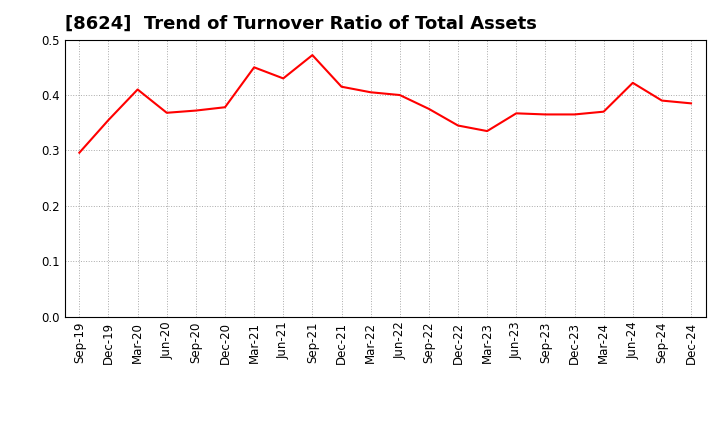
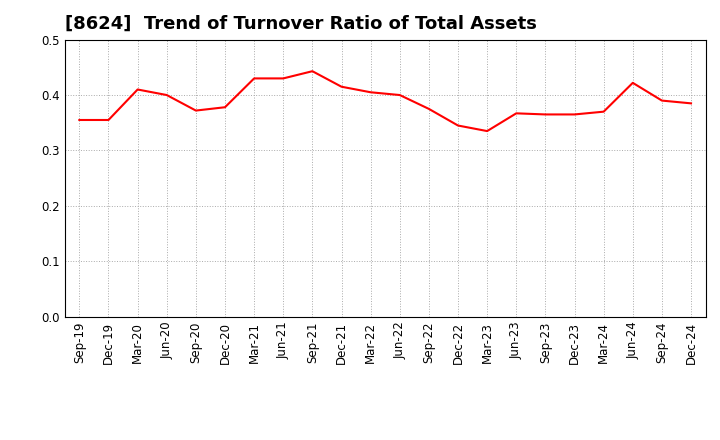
Sep-19: 0.296 -> 0.355
Jun-20: 0.368 -> 0.400
Mar-21: 0.450 -> 0.430
Sep-21: 0.472 -> 0.443
